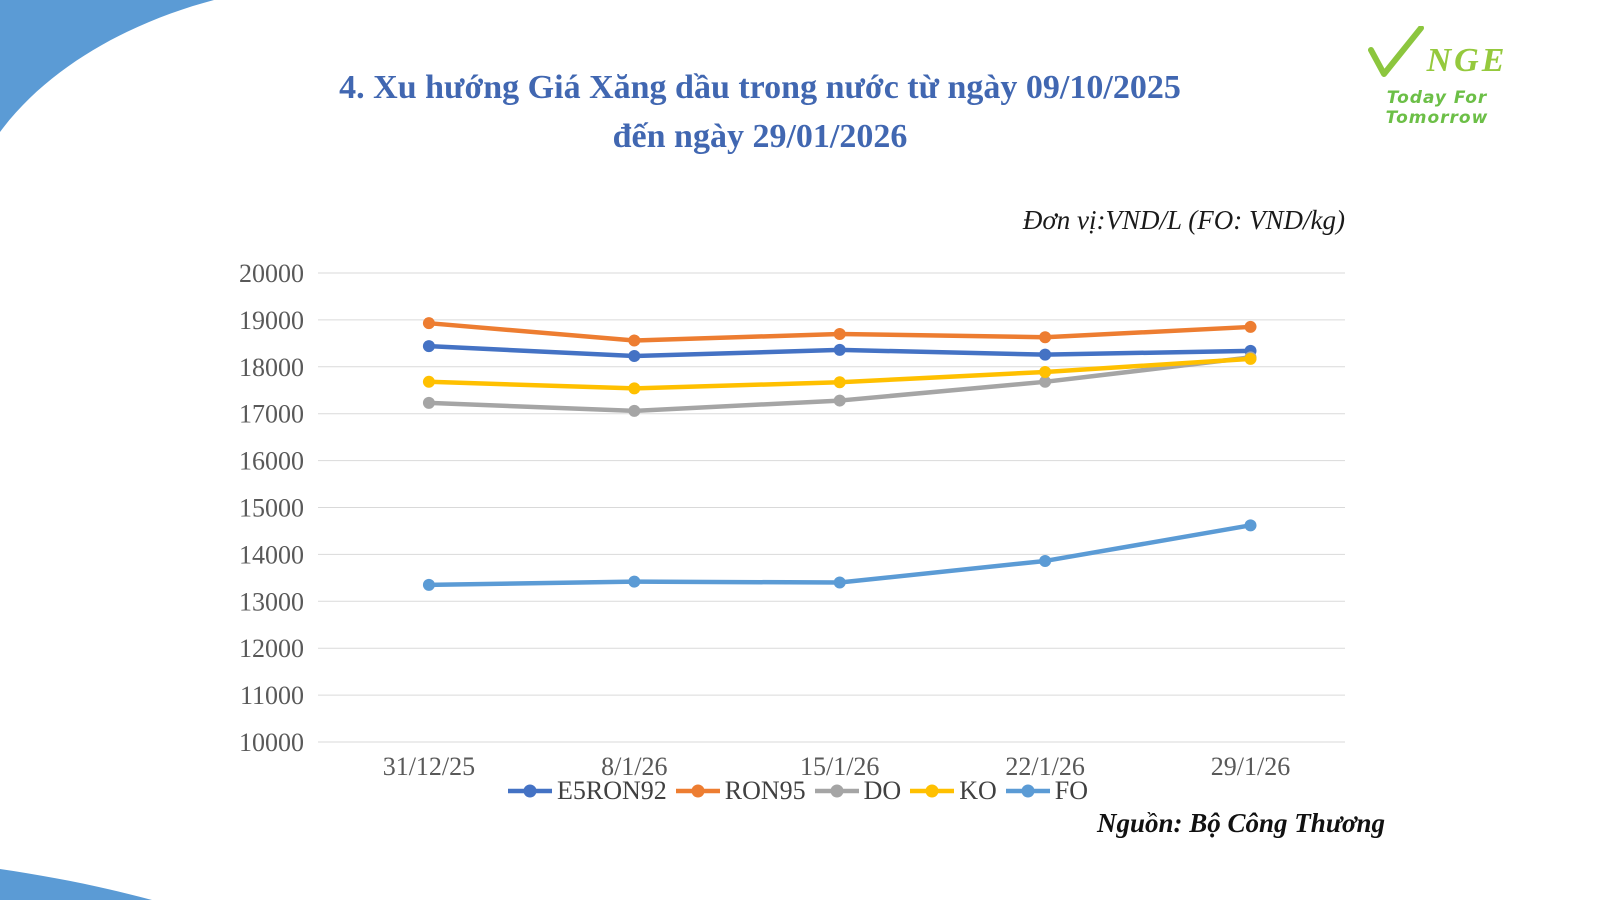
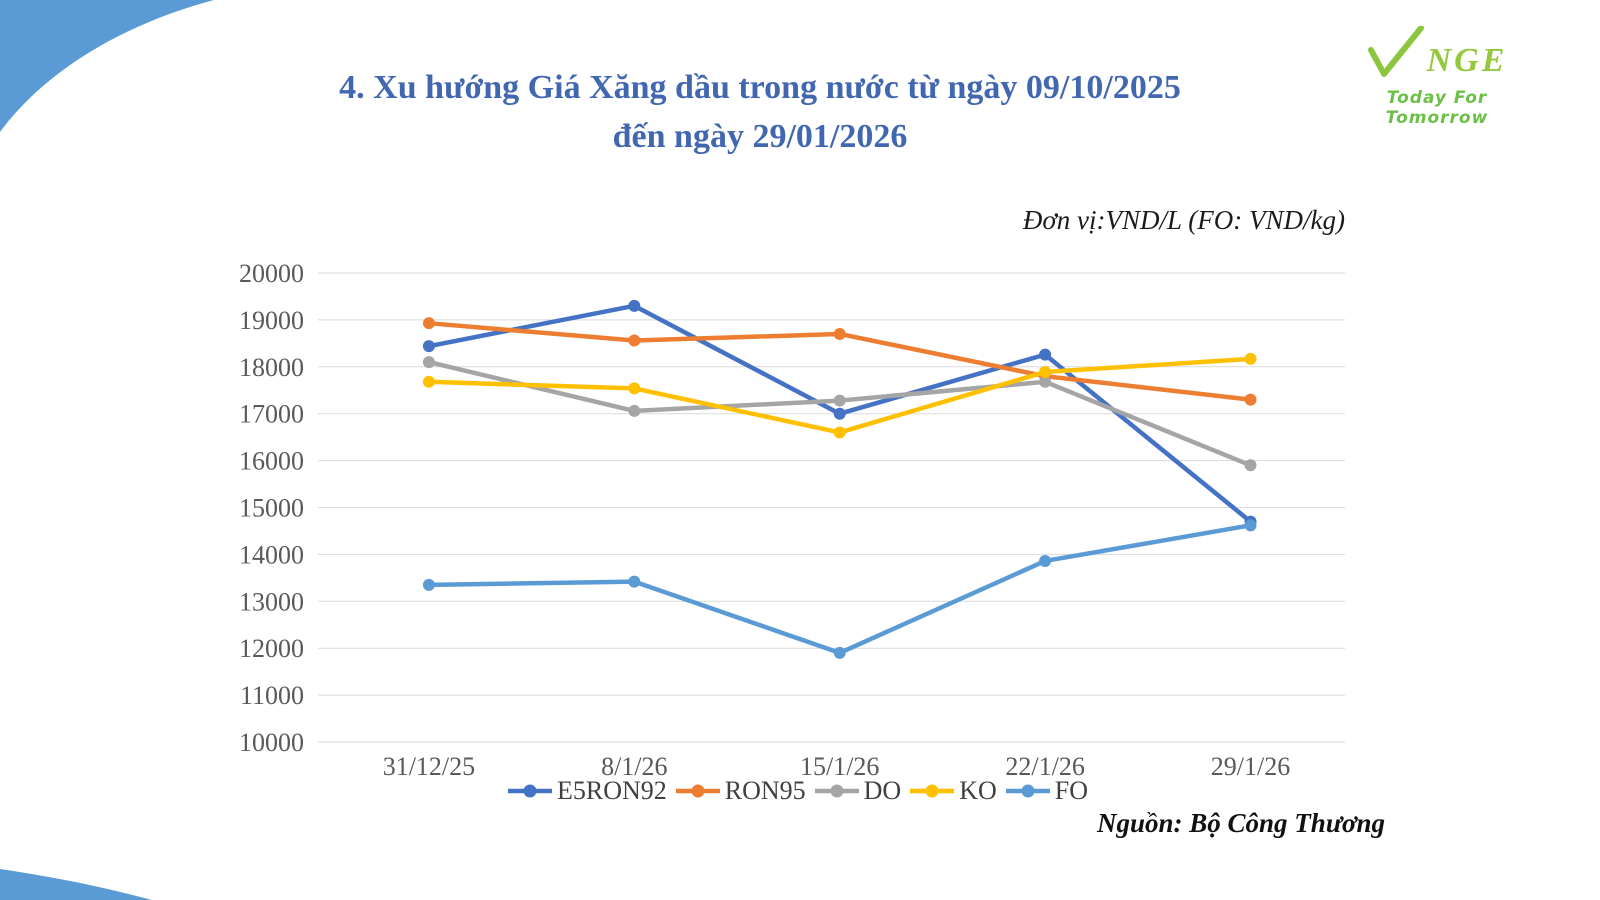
DO/31/12/25: 17200 -> 18100
E5RON92/8/1/26: 18200 -> 19300
E5RON92/15/1/26: 18400 -> 17000
KO/15/1/26: 17700 -> 16600
FO/15/1/26: 13400 -> 11900
RON95/22/1/26: 18600 -> 17800
E5RON92/29/1/26: 18300 -> 14700
RON95/29/1/26: 18800 -> 17300
DO/29/1/26: 18200 -> 15900
